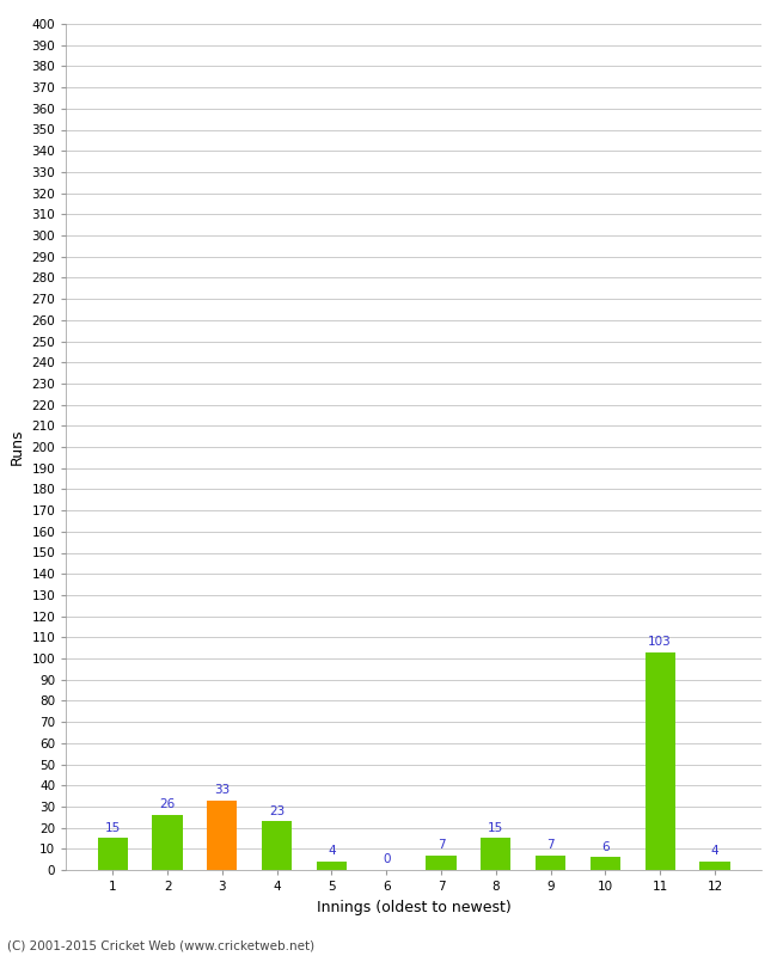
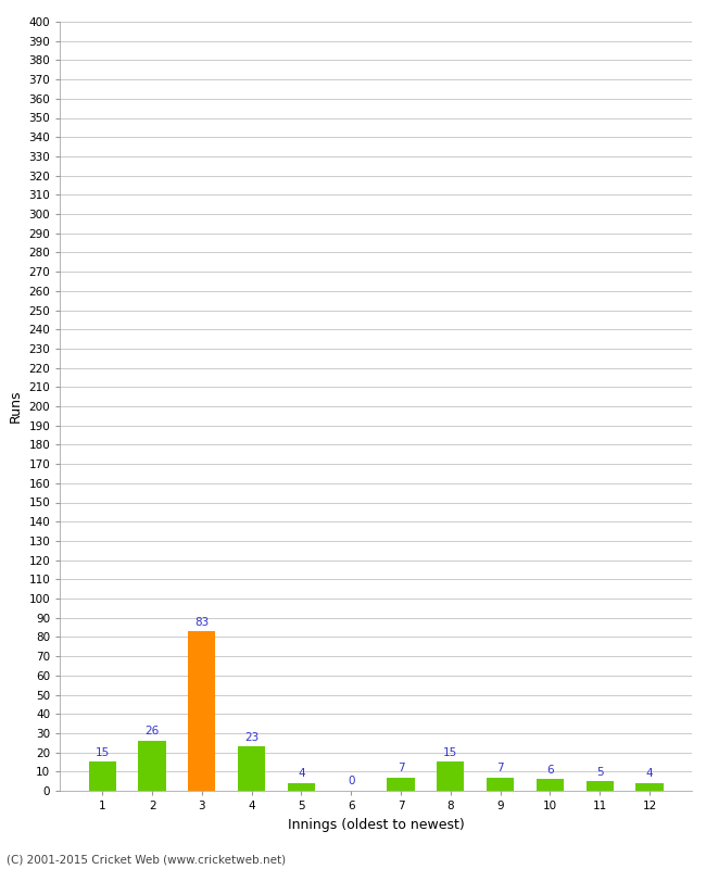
3: 33 -> 83
11: 103 -> 5
